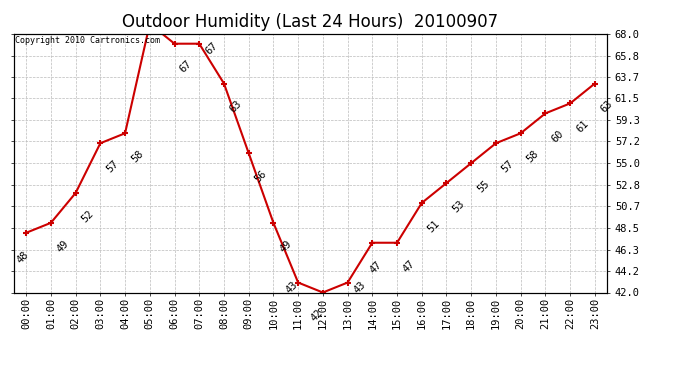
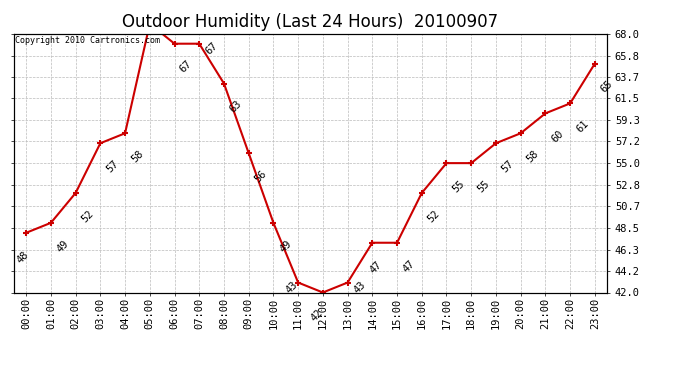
16:00: 51 -> 52
17:00: 53 -> 55
23:00: 63 -> 65
